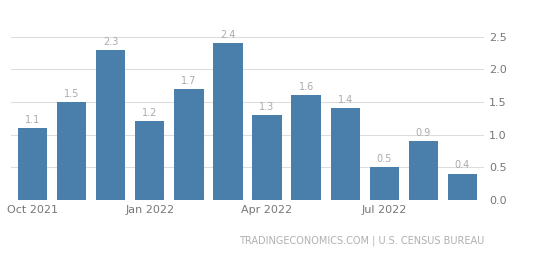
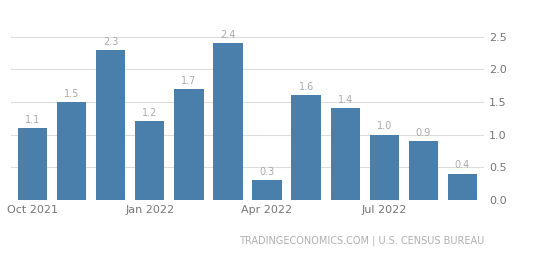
Apr 2022: 1.3 -> 0.3
Jul 2022: 0.5 -> 1.0
